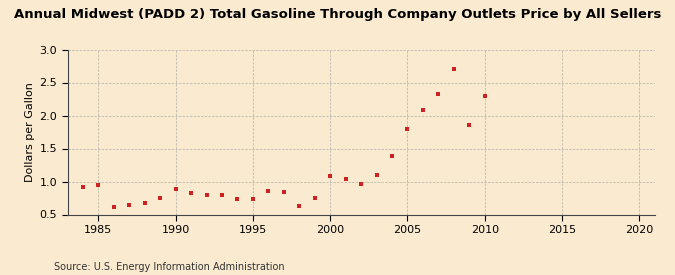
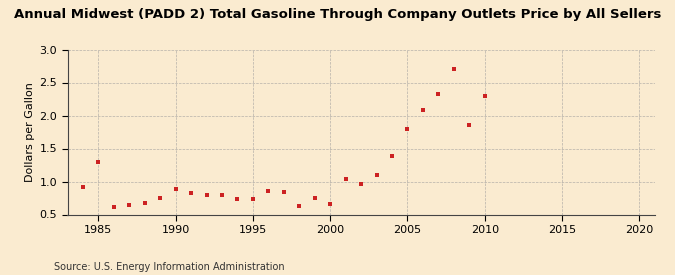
1985: 0.94 -> 1.30
2000: 1.08 -> 0.66
